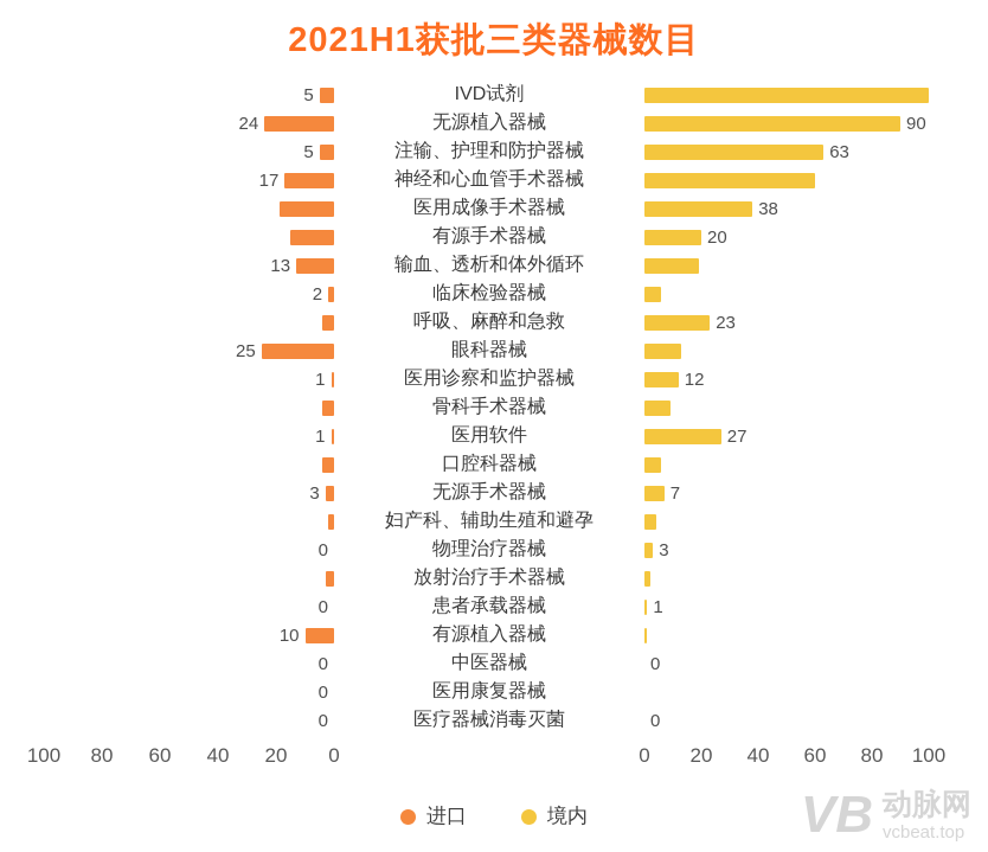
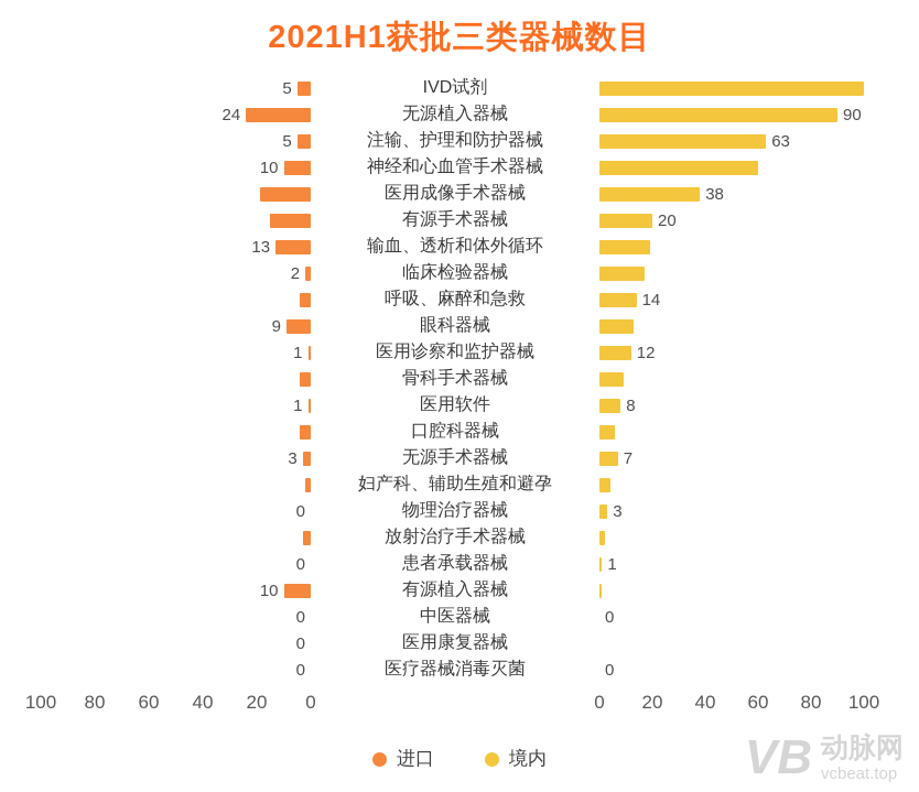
进口/神经和心血管手术器械: 17 -> 10
境内/临床检验器械: 6 -> 17
境内/呼吸、麻醉和急救: 23 -> 14
进口/眼科器械: 25 -> 9
境内/医用软件: 27 -> 8
